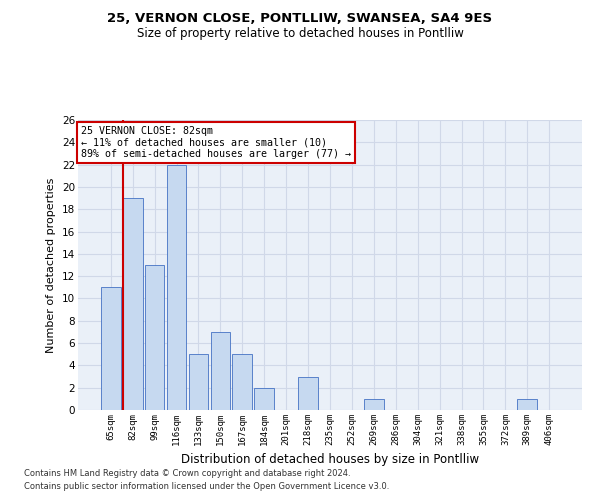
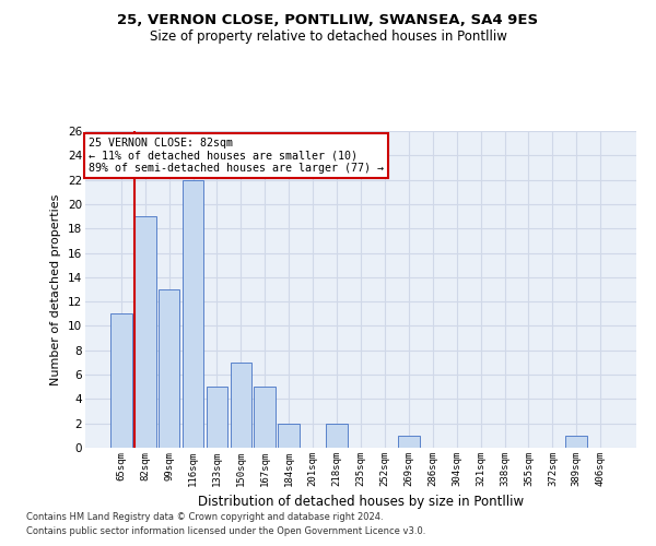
218sqm: 3 -> 2
